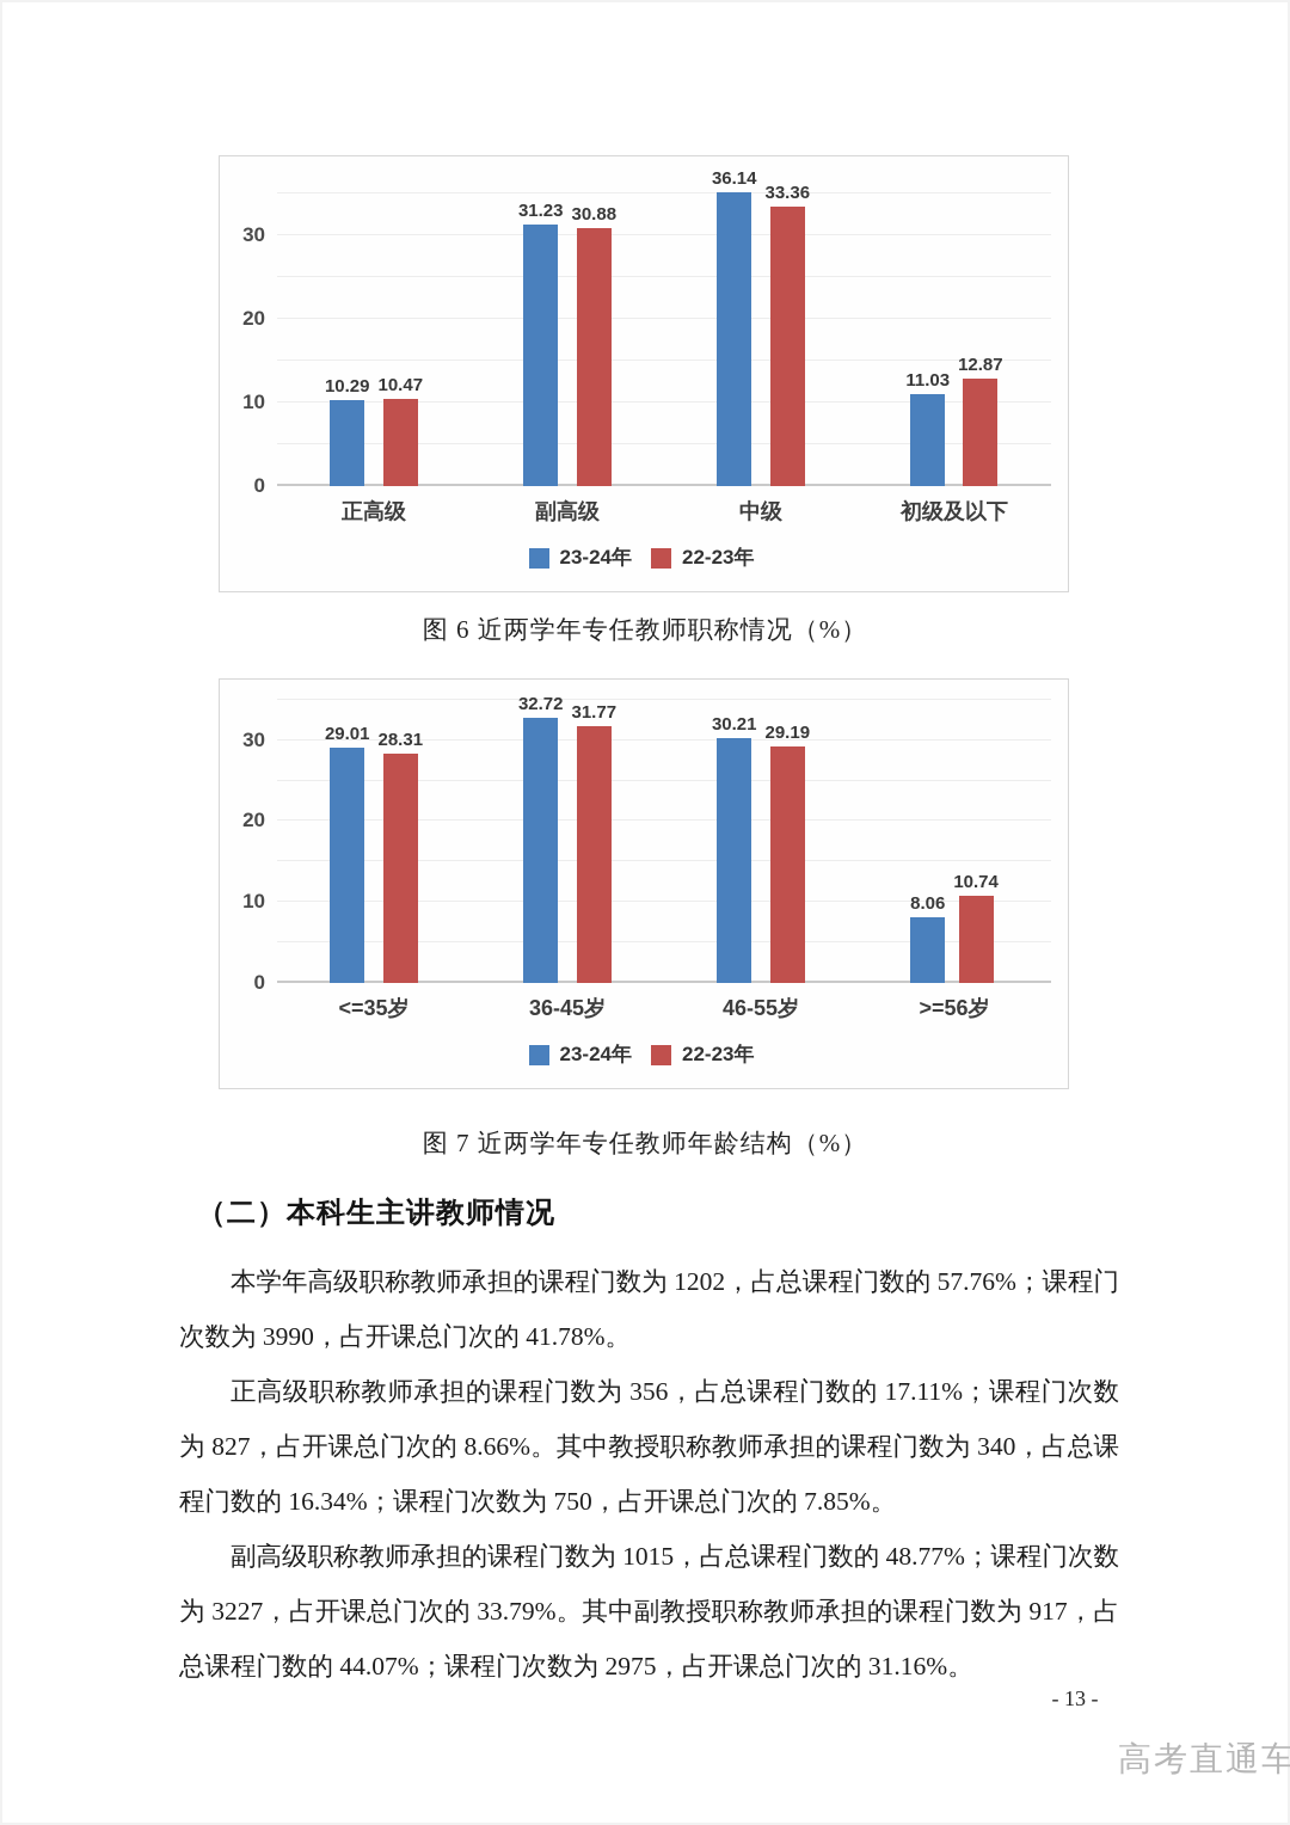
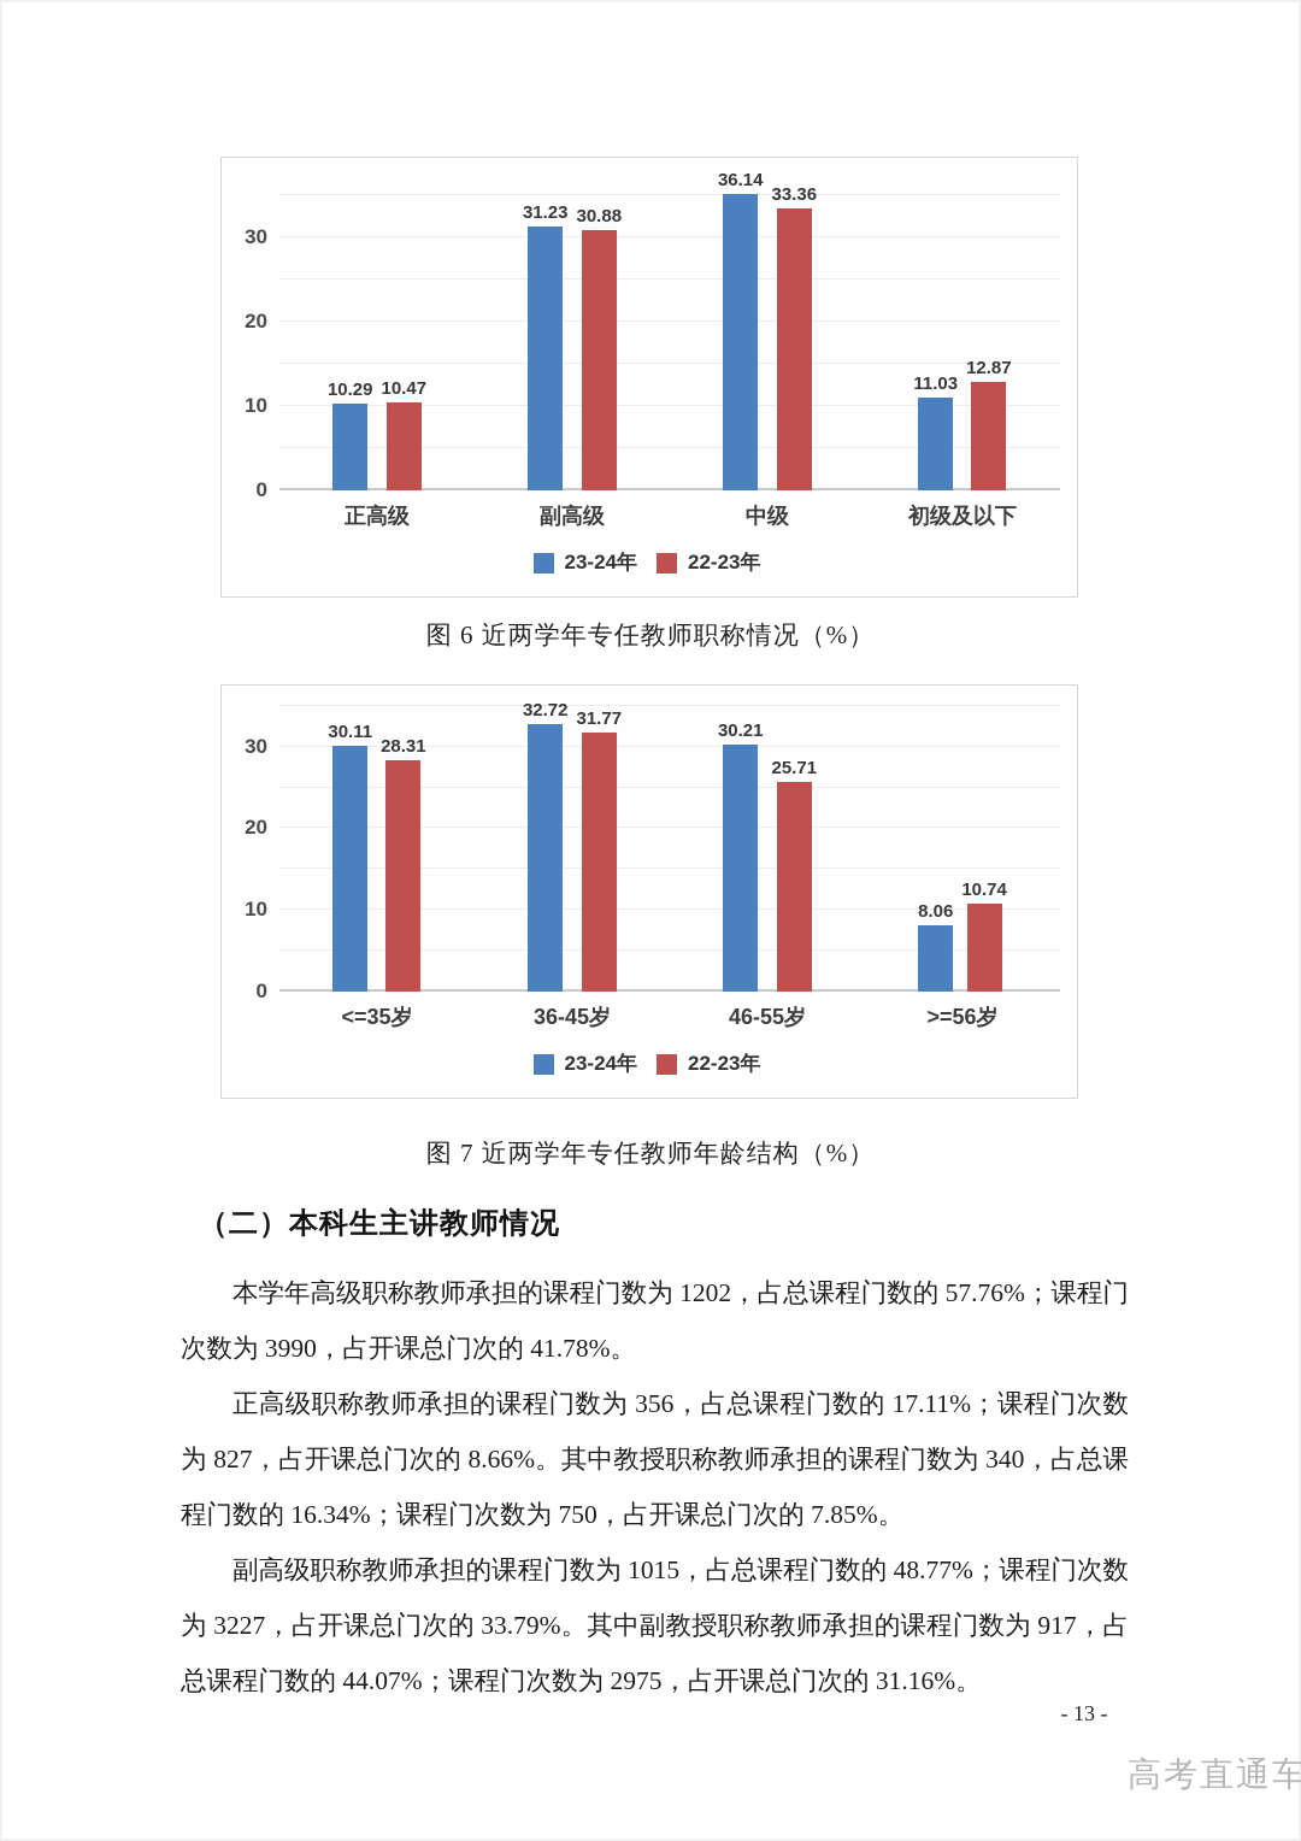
图 7 近两学年专任教师年龄结构（%）/23-24年/<=35岁: 29.01 -> 30.11
图 7 近两学年专任教师年龄结构（%）/22-23年/46-55岁: 29.19 -> 25.71
